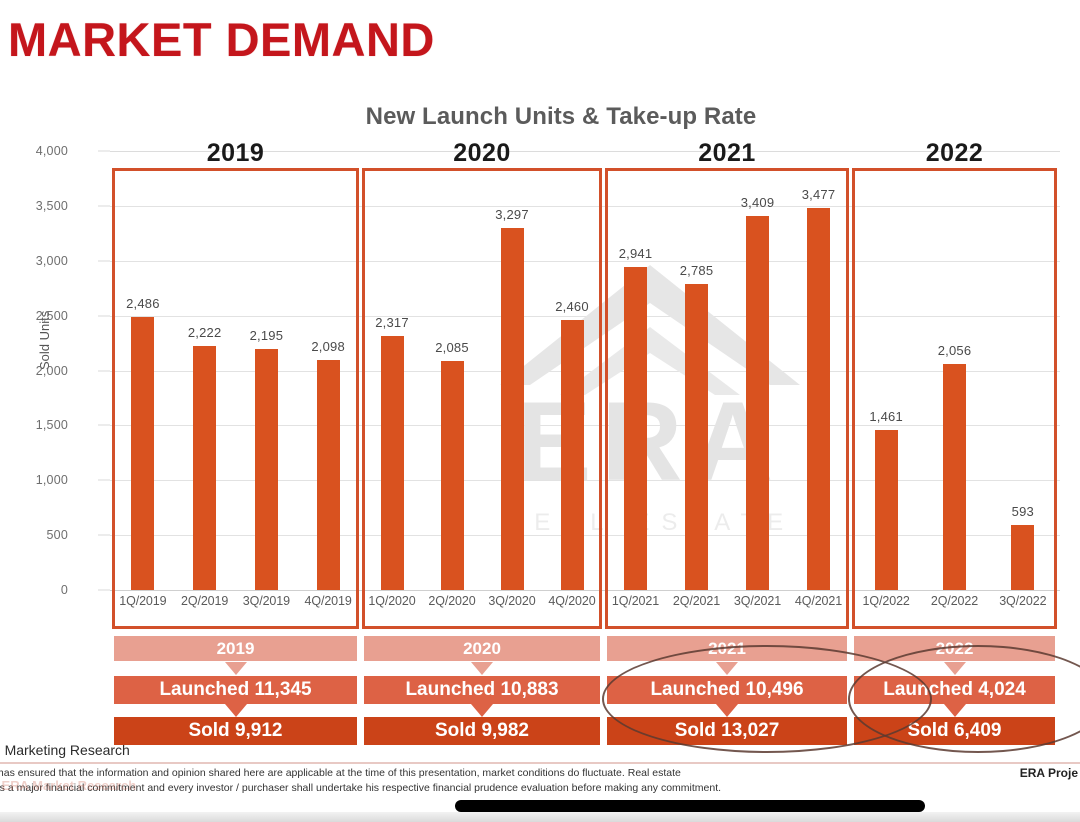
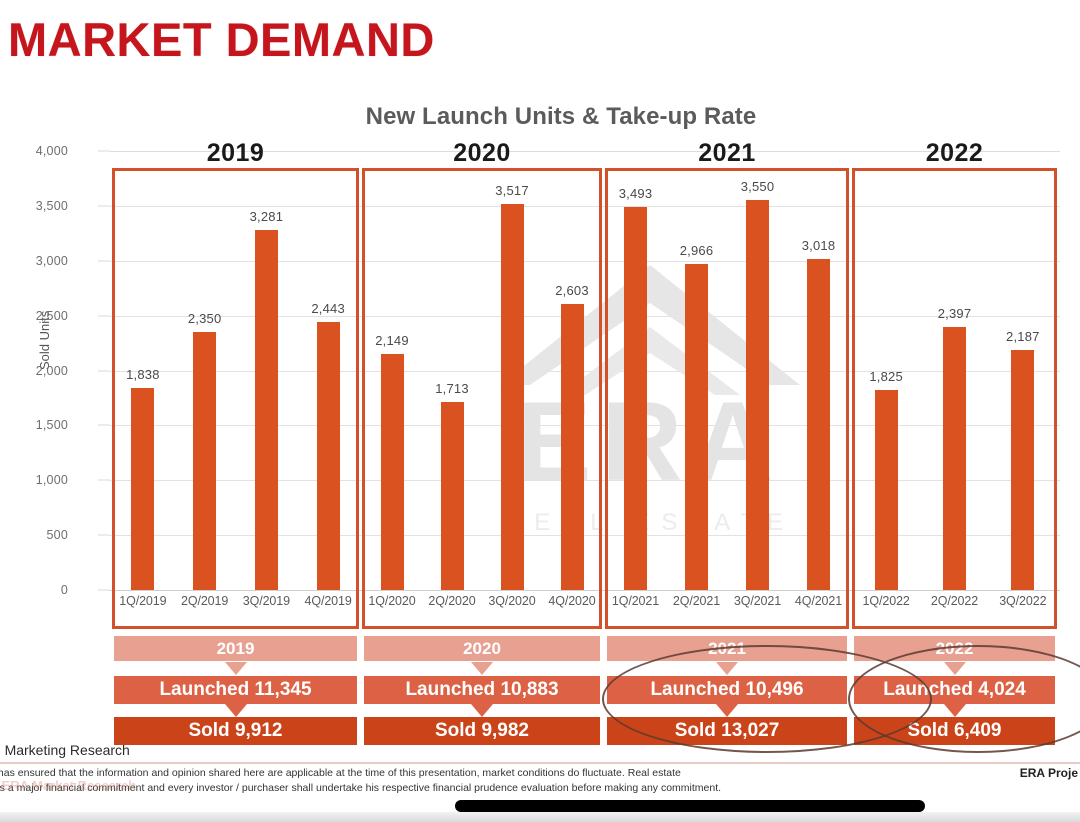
1Q/2019: 2,486 -> 1,838
2Q/2019: 2,222 -> 2,350
3Q/2019: 2,195 -> 3,281
4Q/2019: 2,098 -> 2,443
1Q/2020: 2,317 -> 2,149
2Q/2020: 2,085 -> 1,713
3Q/2020: 3,297 -> 3,517
4Q/2020: 2,460 -> 2,603
1Q/2021: 2,941 -> 3,493
2Q/2021: 2,785 -> 2,966
3Q/2021: 3,409 -> 3,550
4Q/2021: 3,477 -> 3,018
1Q/2022: 1,461 -> 1,825
2Q/2022: 2,056 -> 2,397
3Q/2022: 593 -> 2,187
